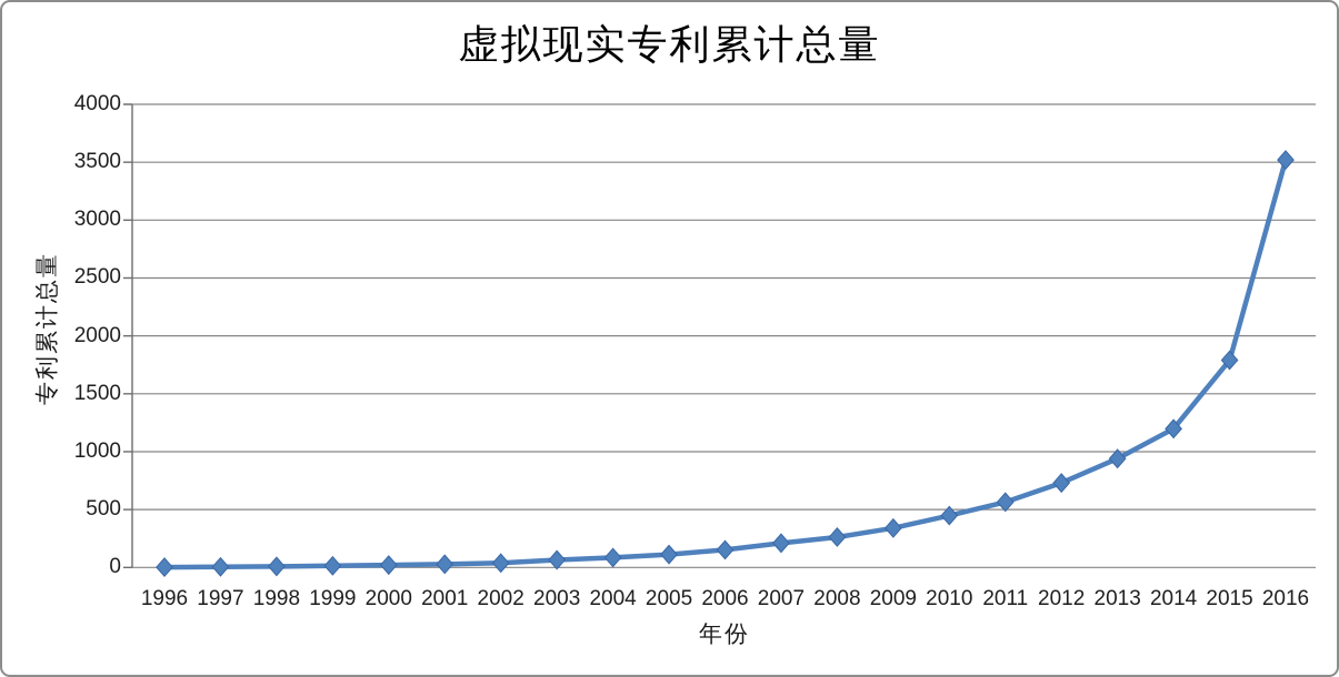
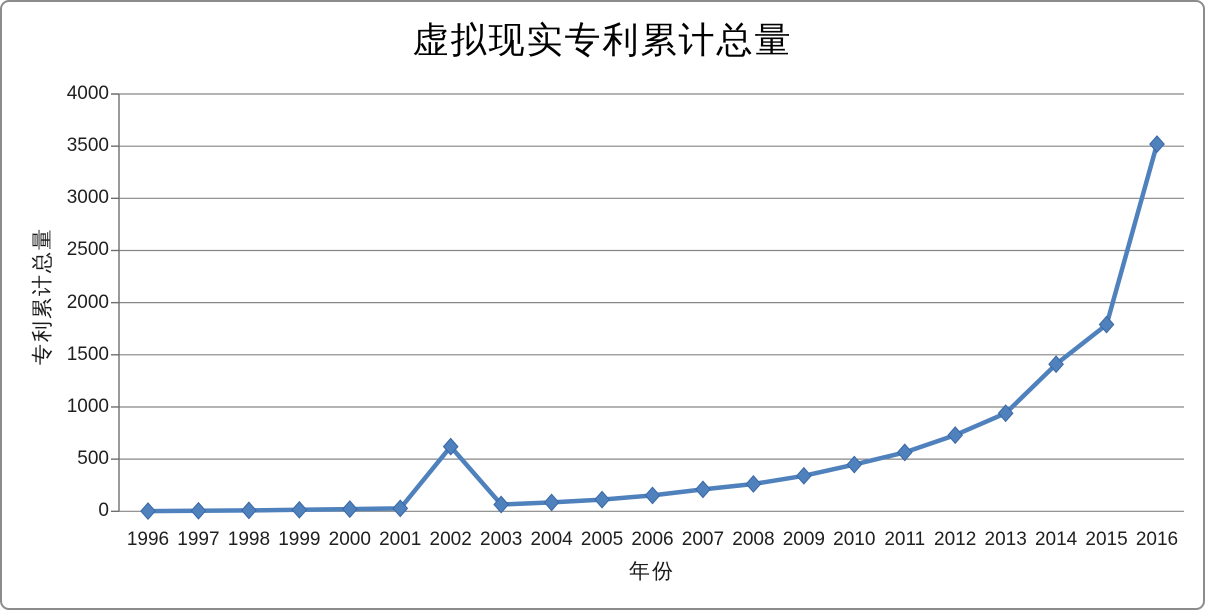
2002: 40 -> 620
2014: 1200 -> 1410
